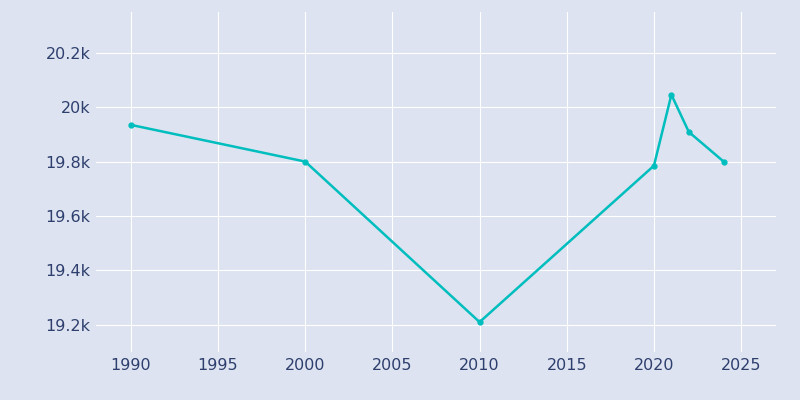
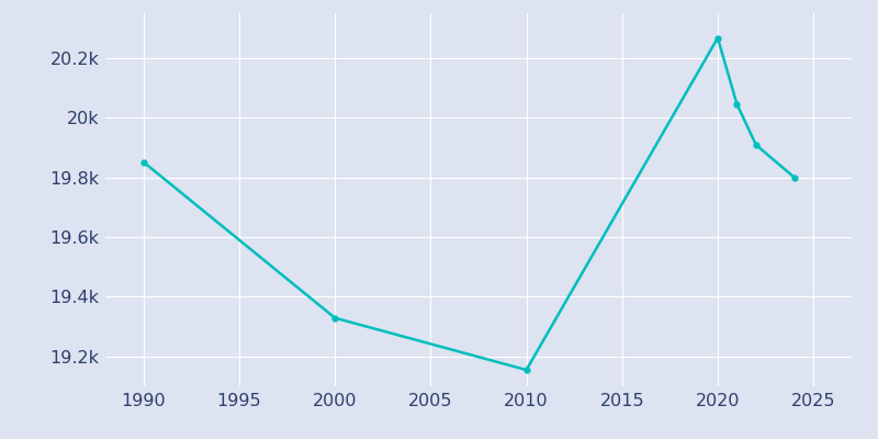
1990: 19.935k -> 19.851k
2000: 19.800k -> 19.329k
2010: 19.210k -> 19.155k
2020: 19.785k -> 20.267k
